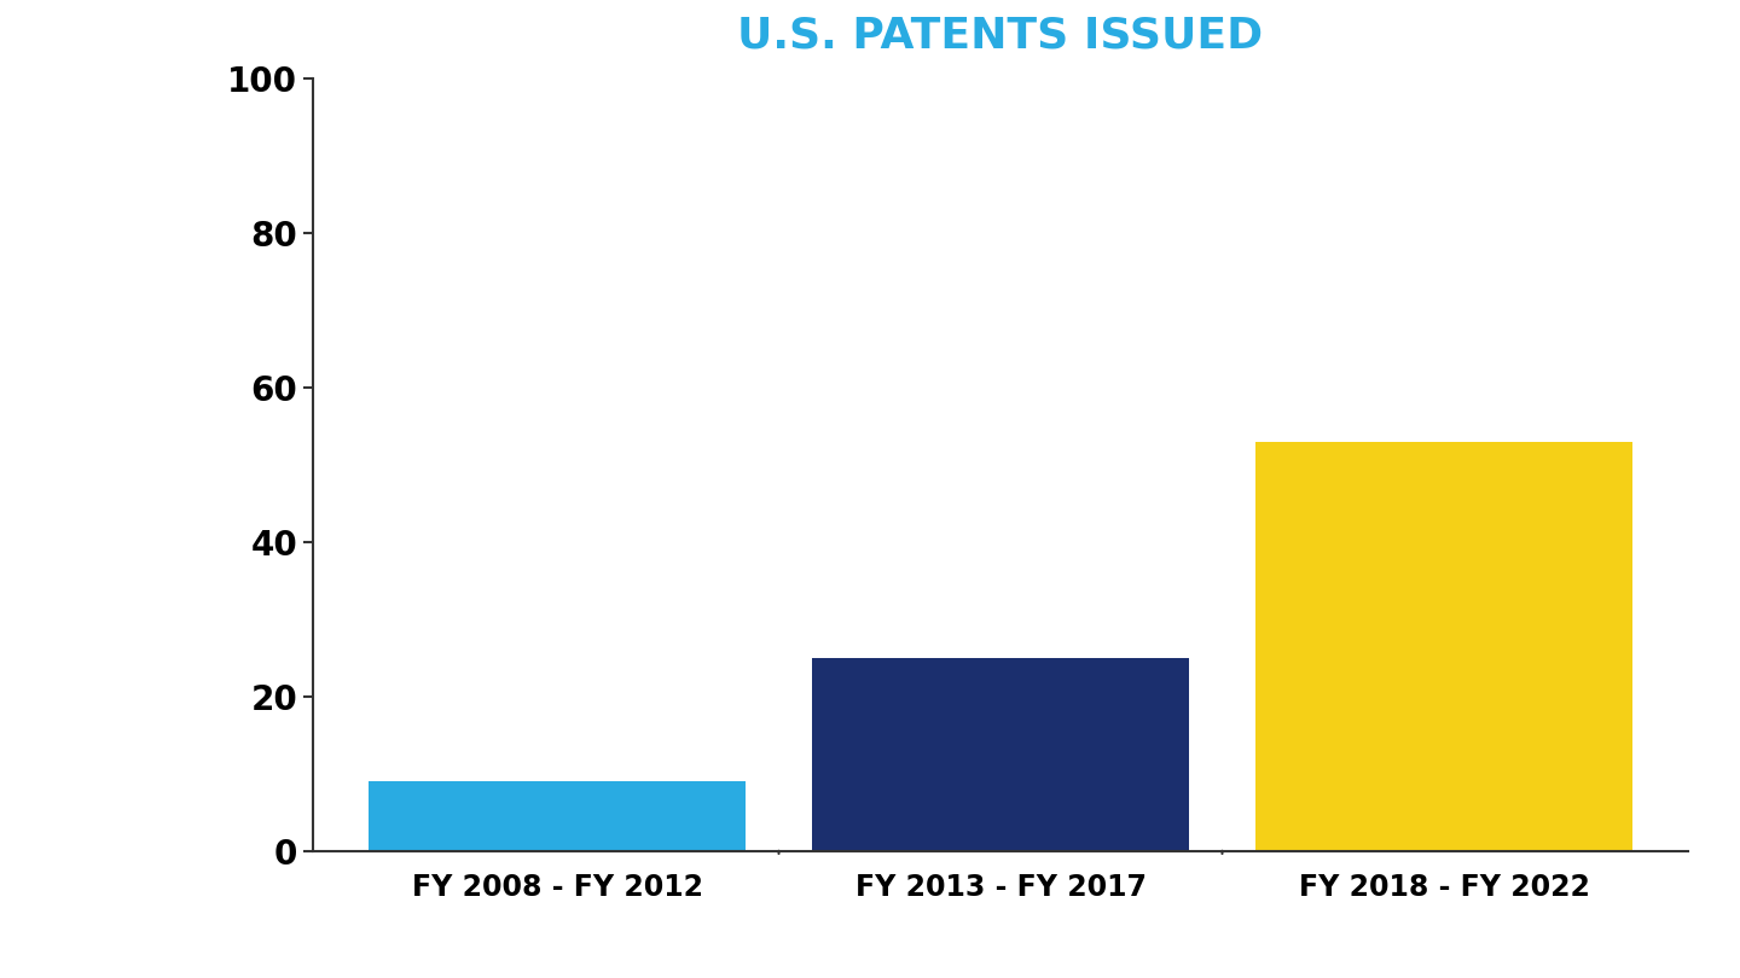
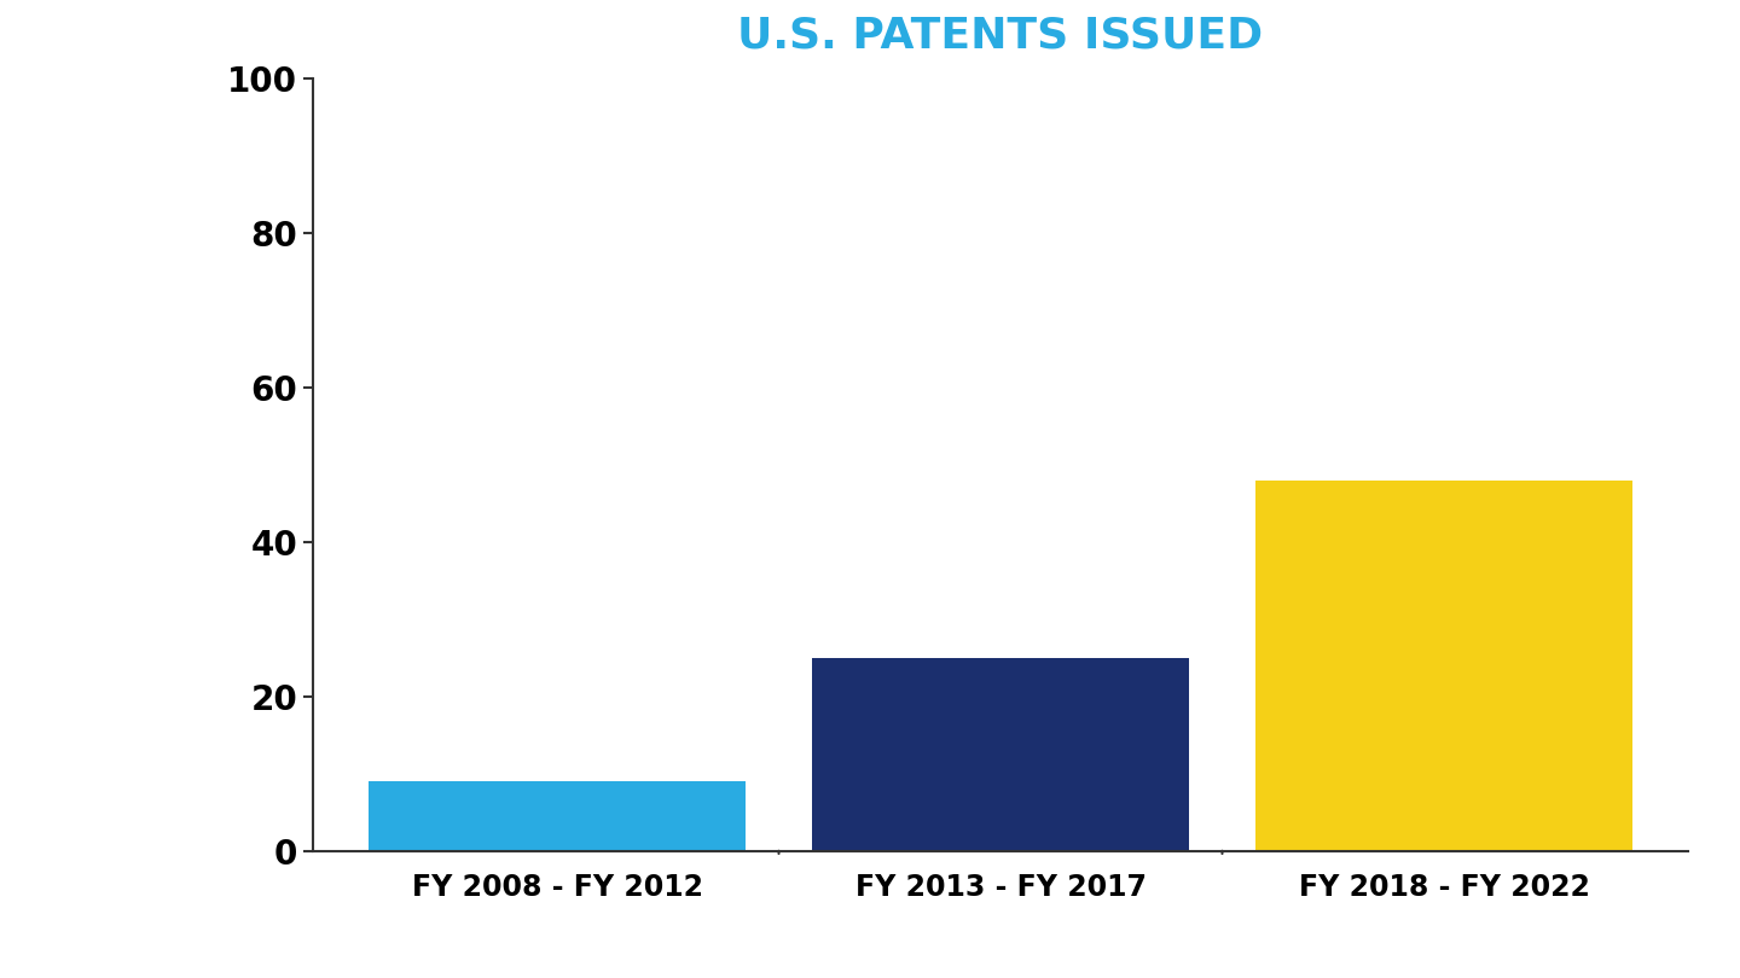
FY 2018 - FY 2022: 53 -> 48
